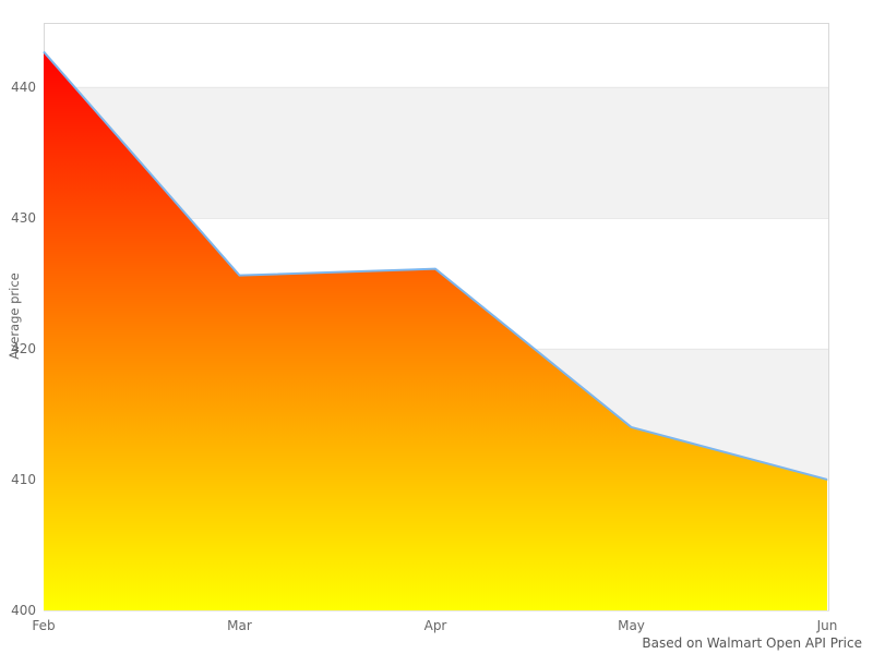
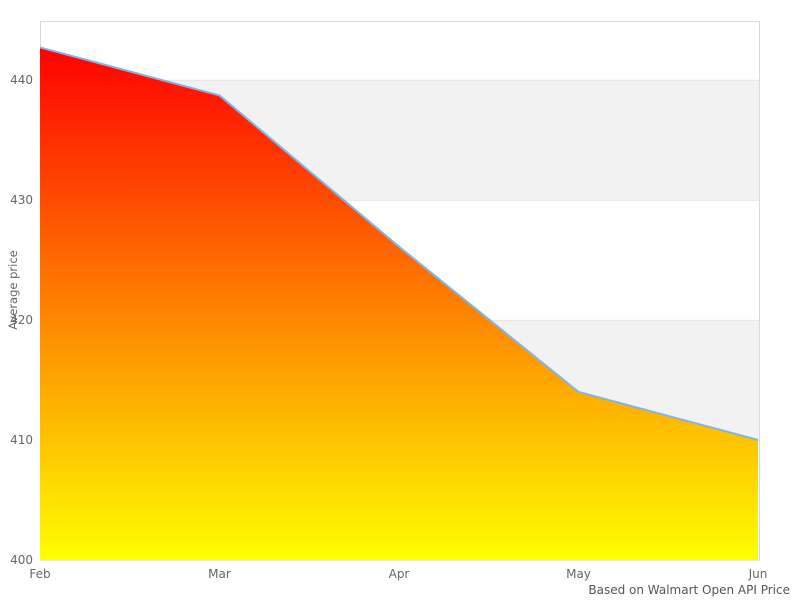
Mar: 425.6 -> 438.7
